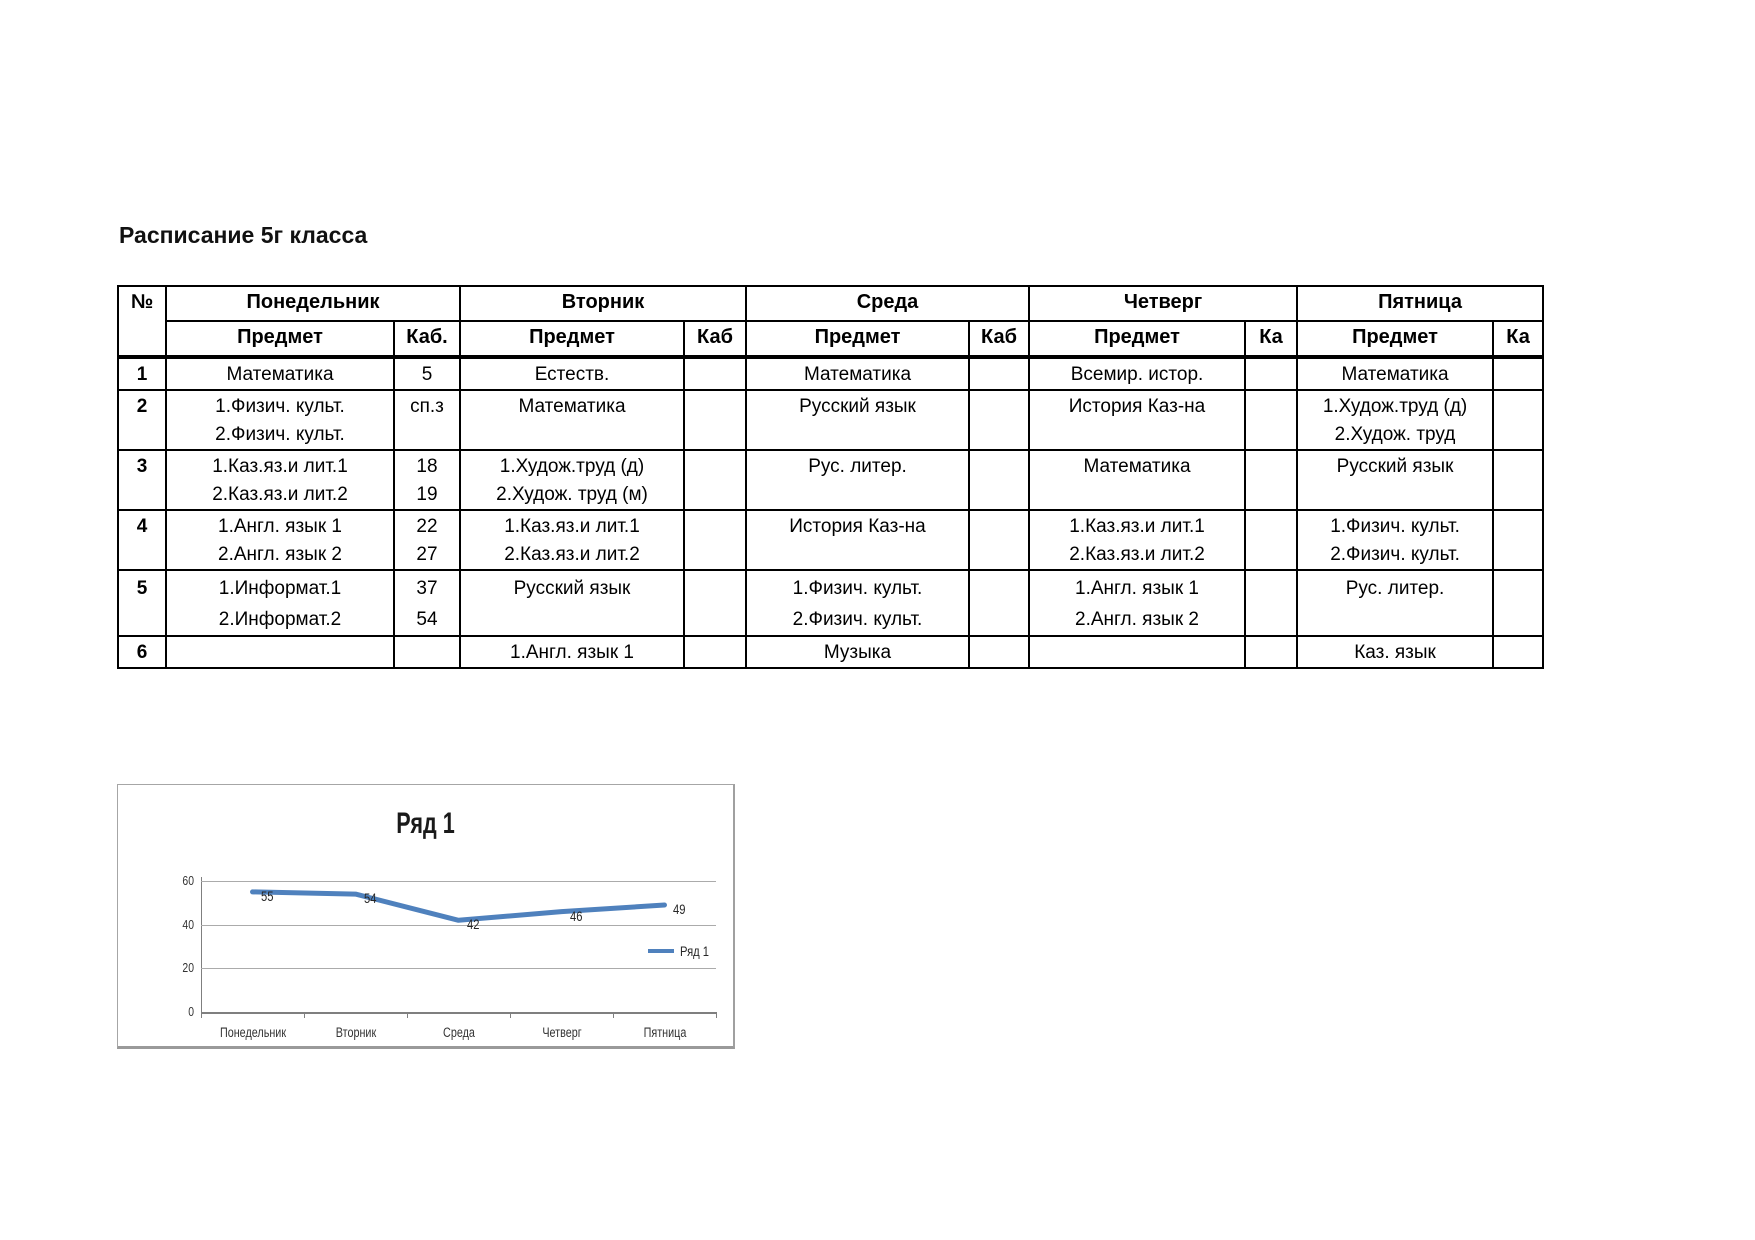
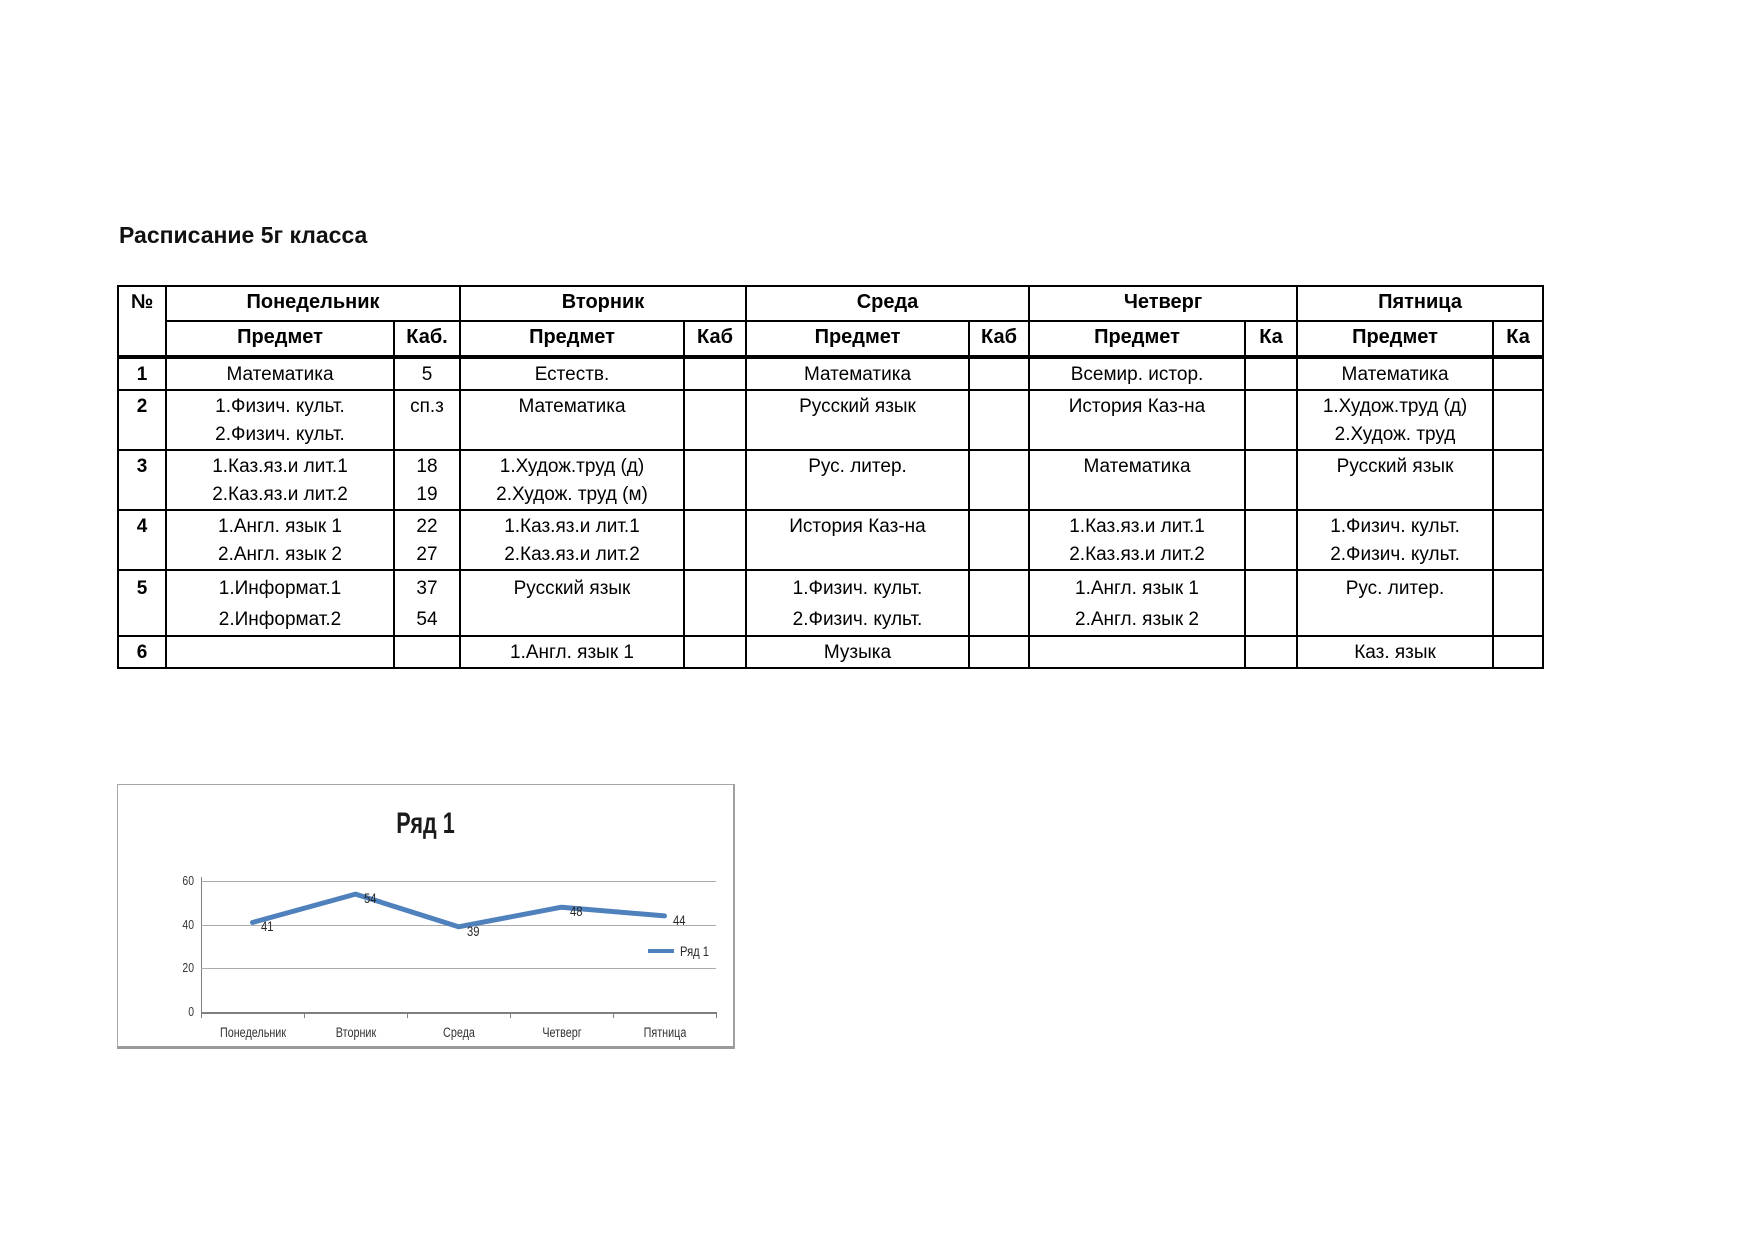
Понедельник: 55 -> 41
Среда: 42 -> 39
Четверг: 46 -> 48
Пятница: 49 -> 44
